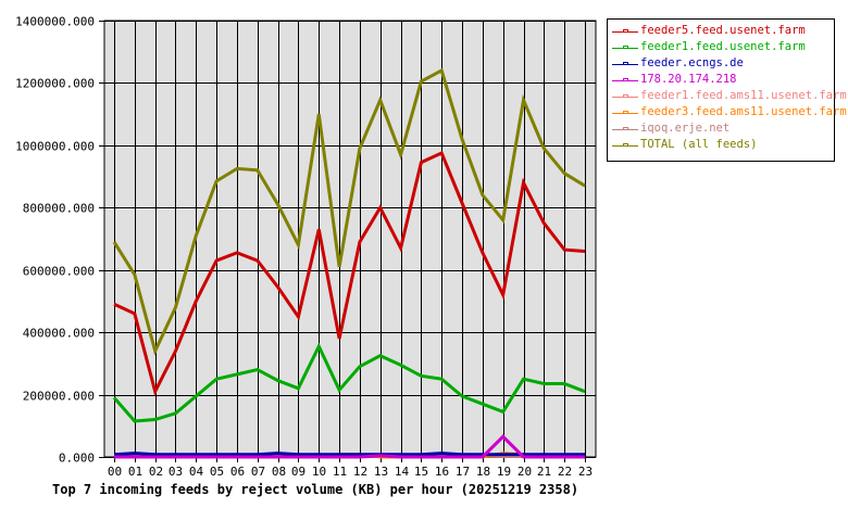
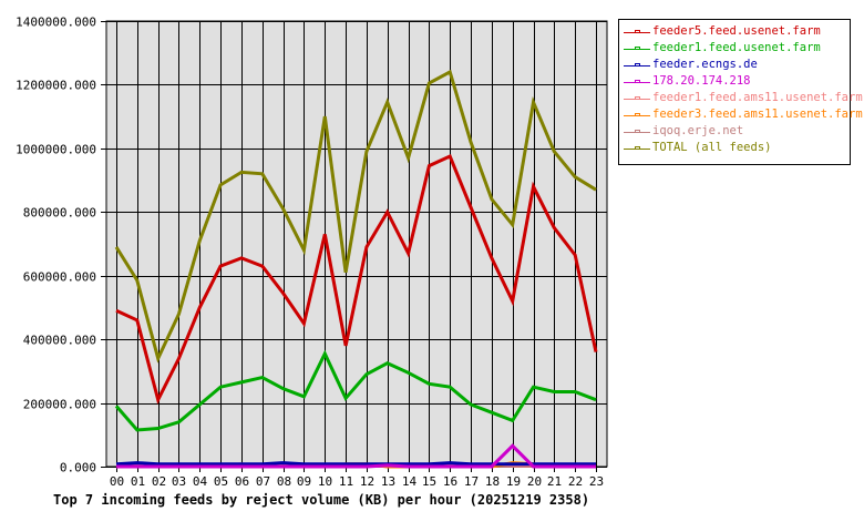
feeder5.feed.usenet.farm/23: 660000 -> 360000
